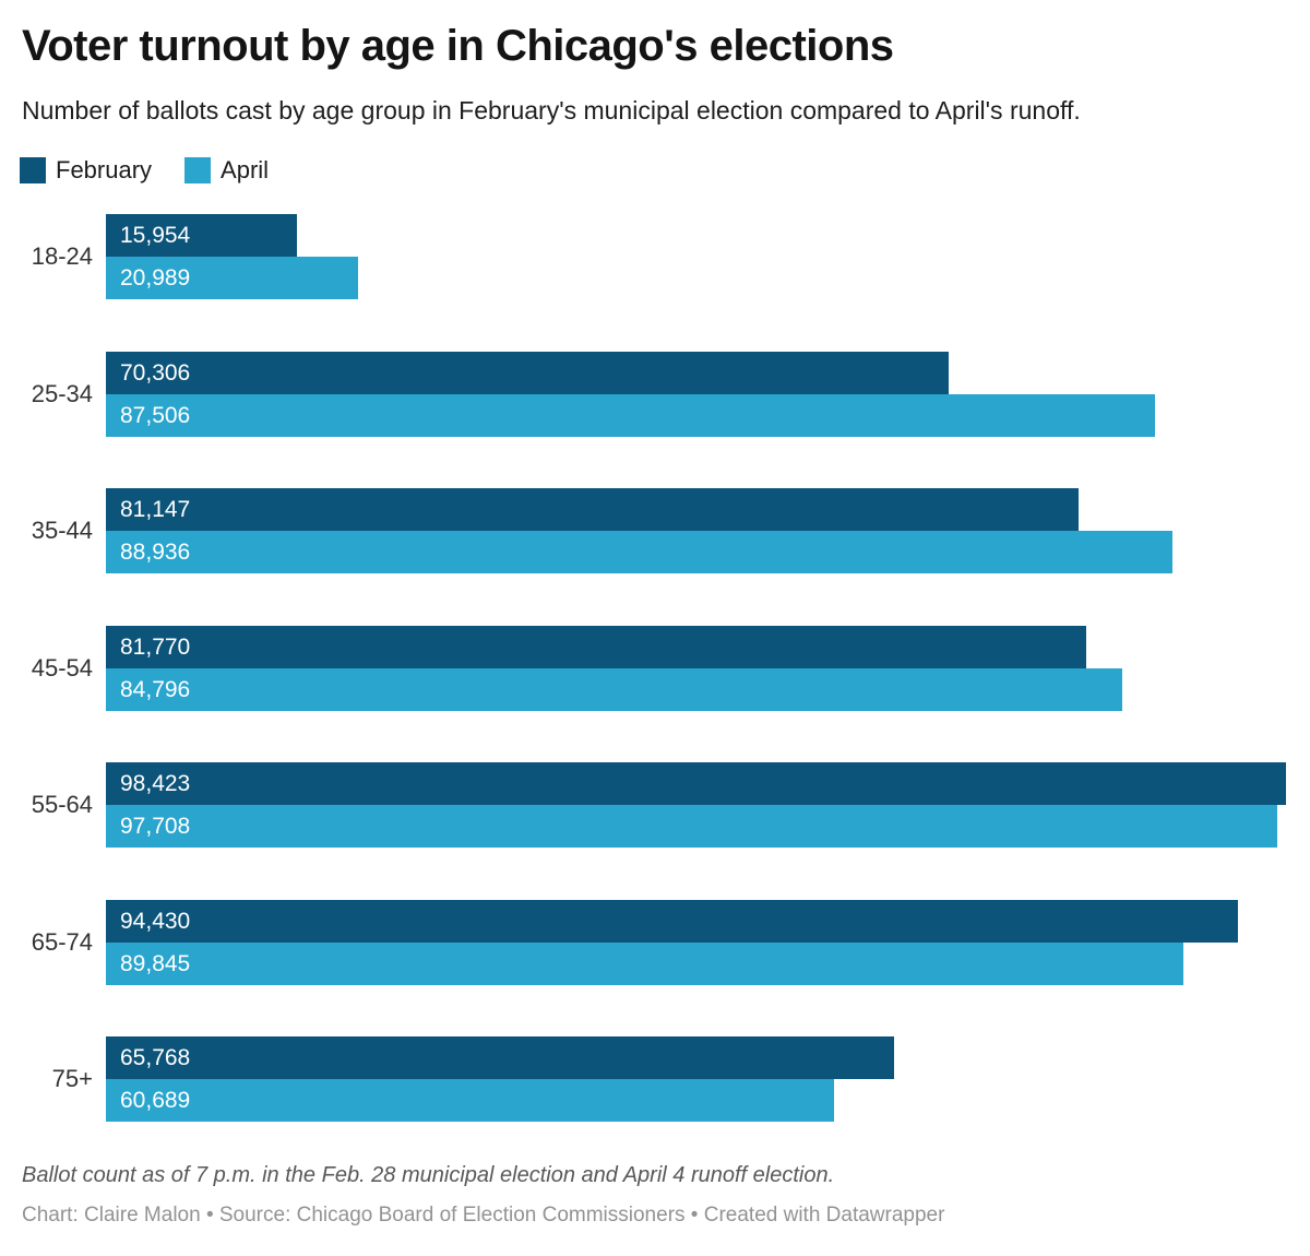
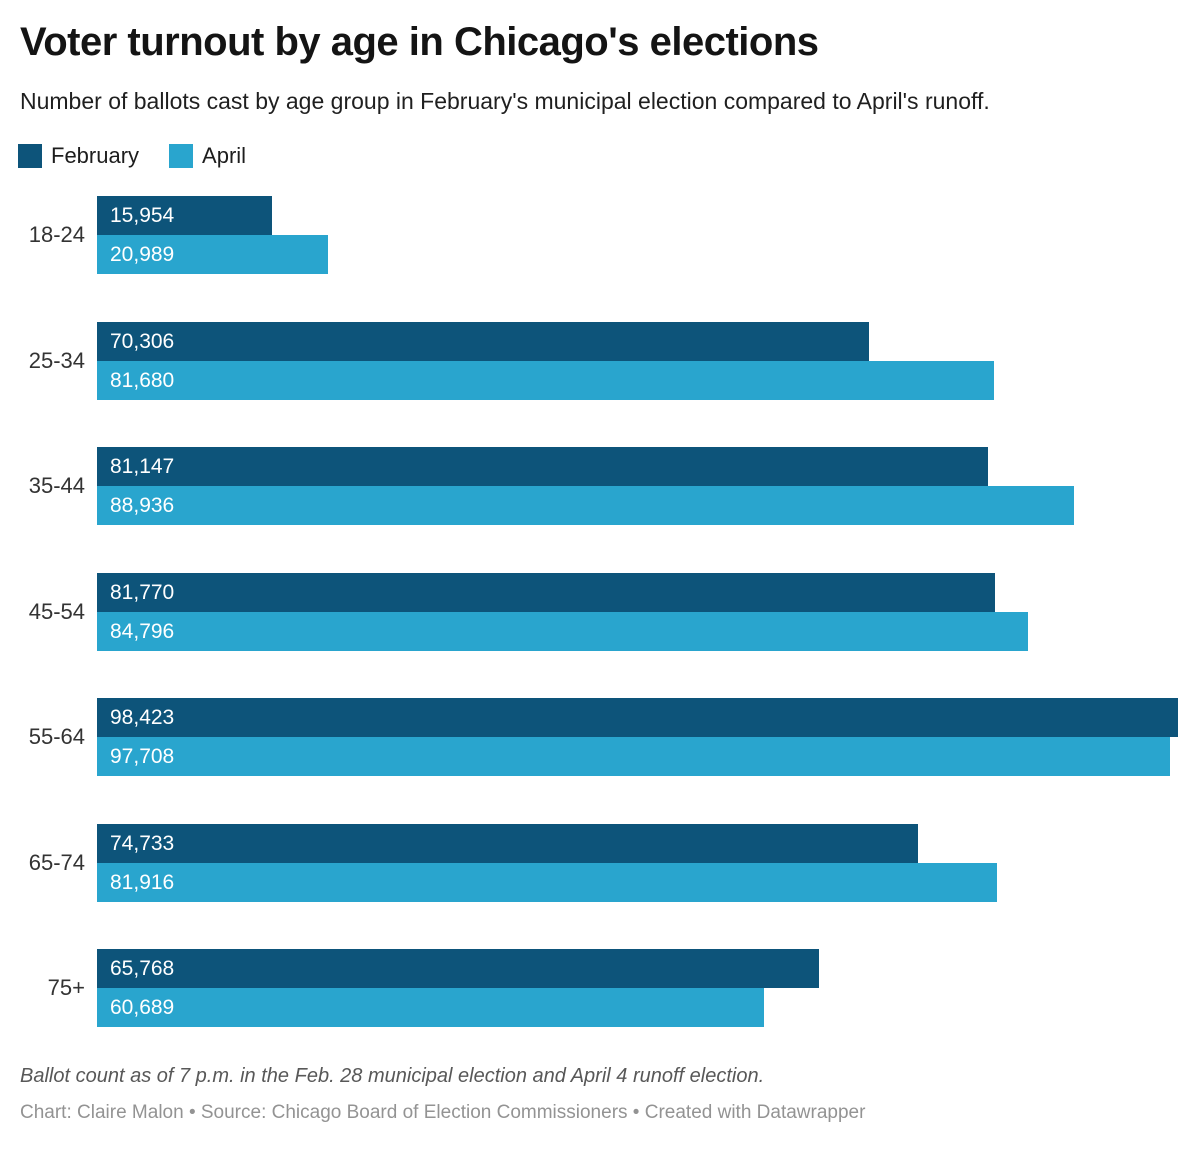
April/25-34: 87,506 -> 81,680
February/65-74: 94,430 -> 74,733
April/65-74: 89,845 -> 81,916
